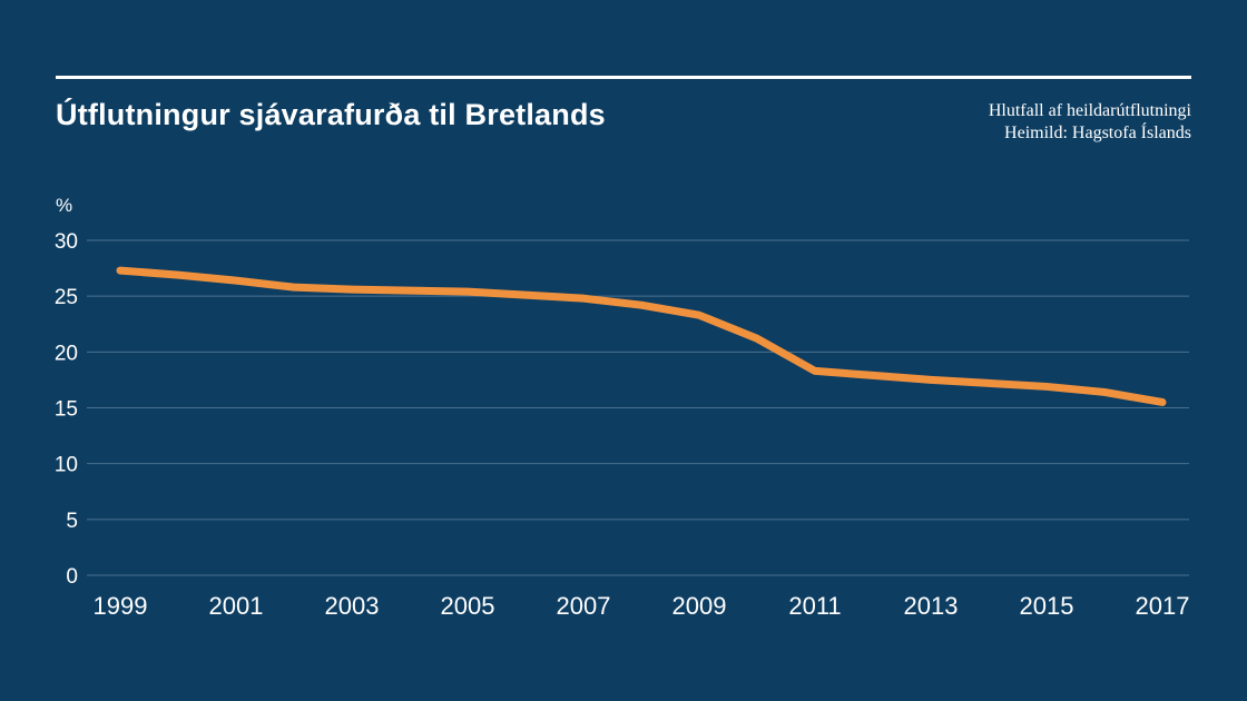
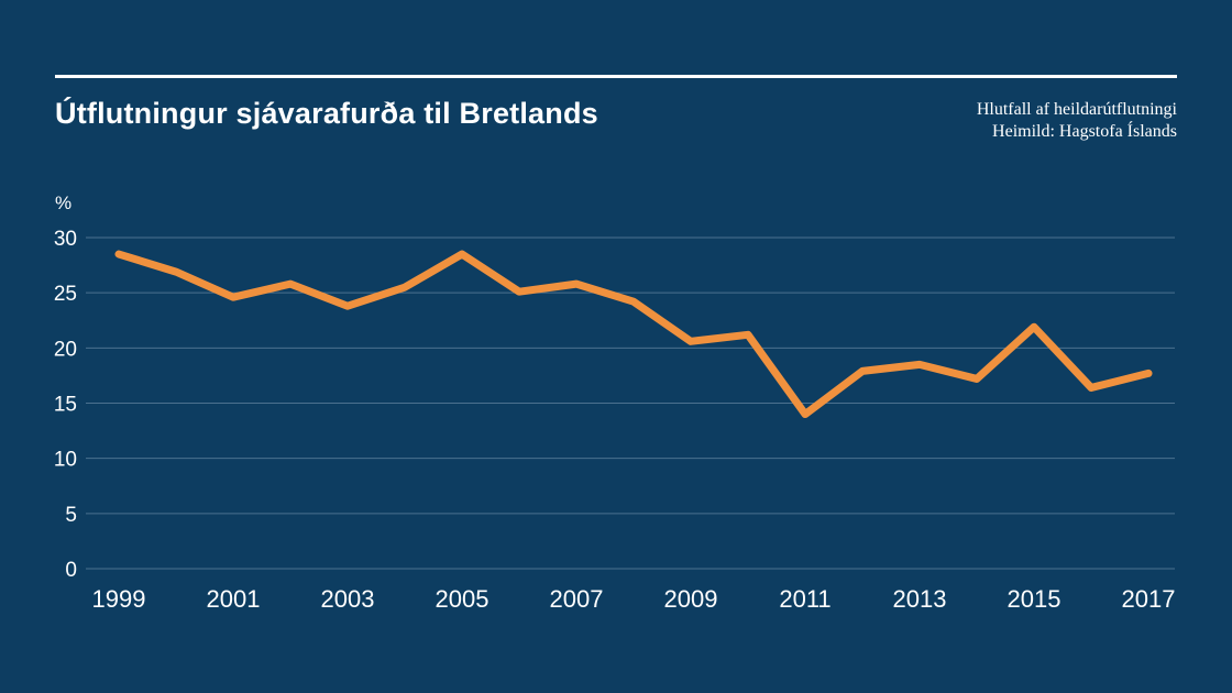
1999: 27.3 -> 28.5
2001: 26.4 -> 24.6
2003: 25.6 -> 23.8
2005: 25.4 -> 28.5
2007: 24.8 -> 25.8
2009: 23.3 -> 20.6
2011: 18.3 -> 14.0
2013: 17.5 -> 18.5
2015: 16.9 -> 21.9
2017: 15.5 -> 17.7
